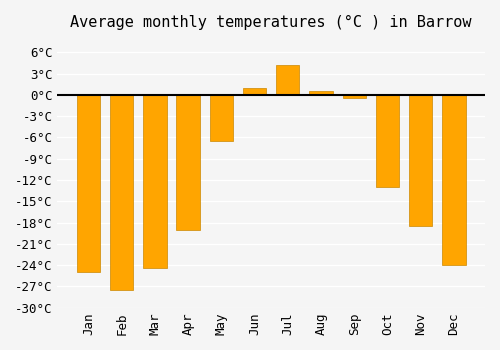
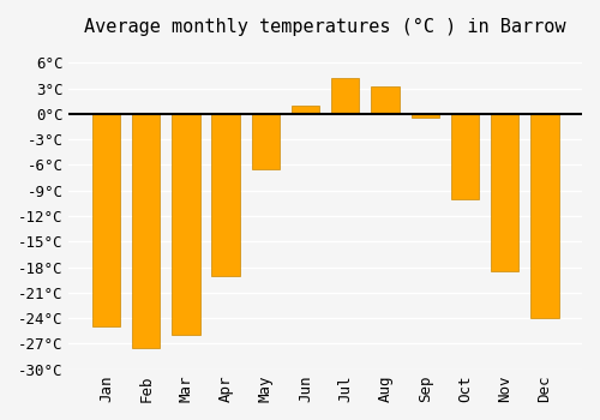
Mar: -24.4°C -> -26.0°C
Aug: 0.6°C -> 3.2°C
Oct: -13.0°C -> -10.0°C
